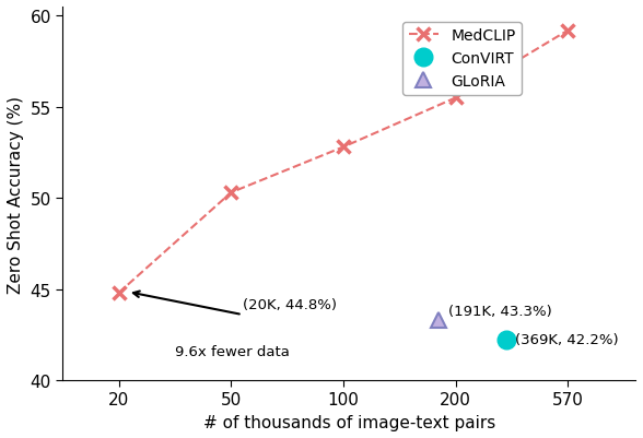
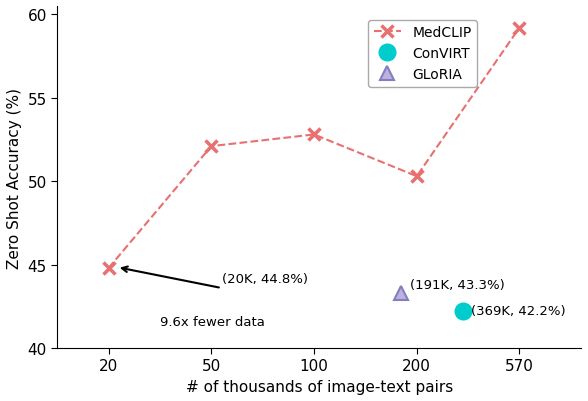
50: 50.3 -> 52.1
200: 55.5 -> 50.3
